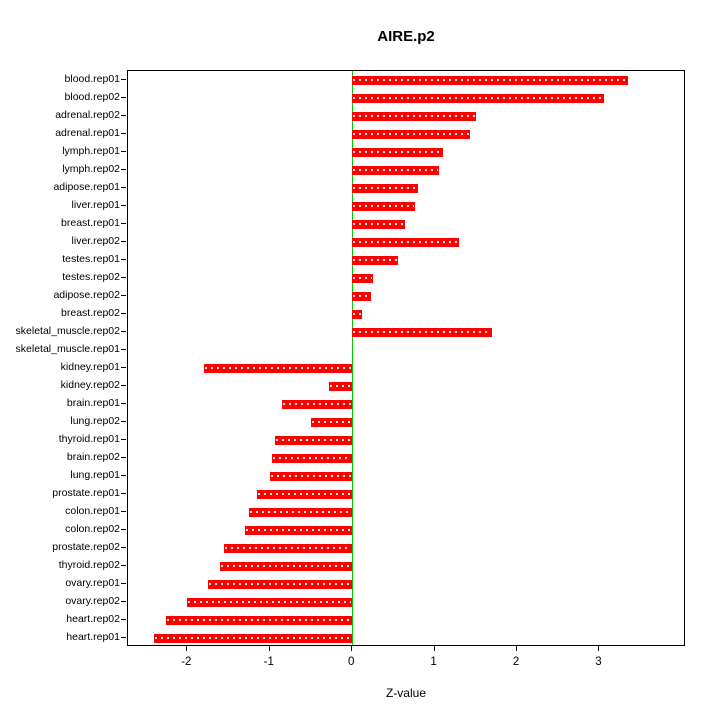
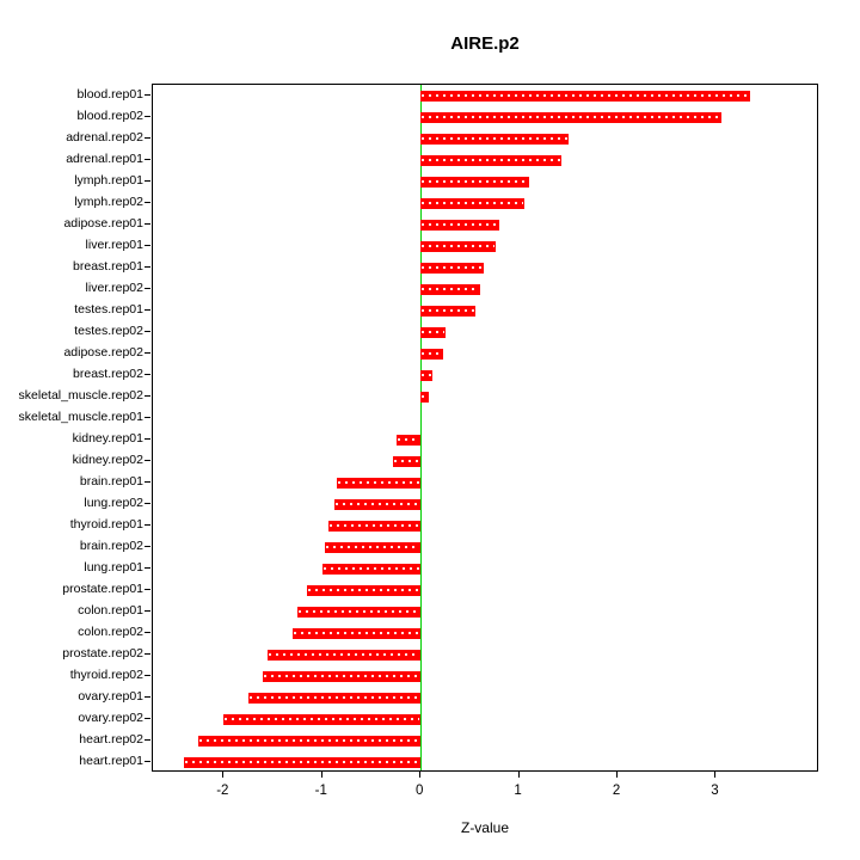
liver.rep02: 1.3 -> 0.6
skeletal_muscle.rep02: 1.7 -> 0.1
kidney.rep01: -1.8 -> -0.2
lung.rep02: -0.5 -> -0.9
